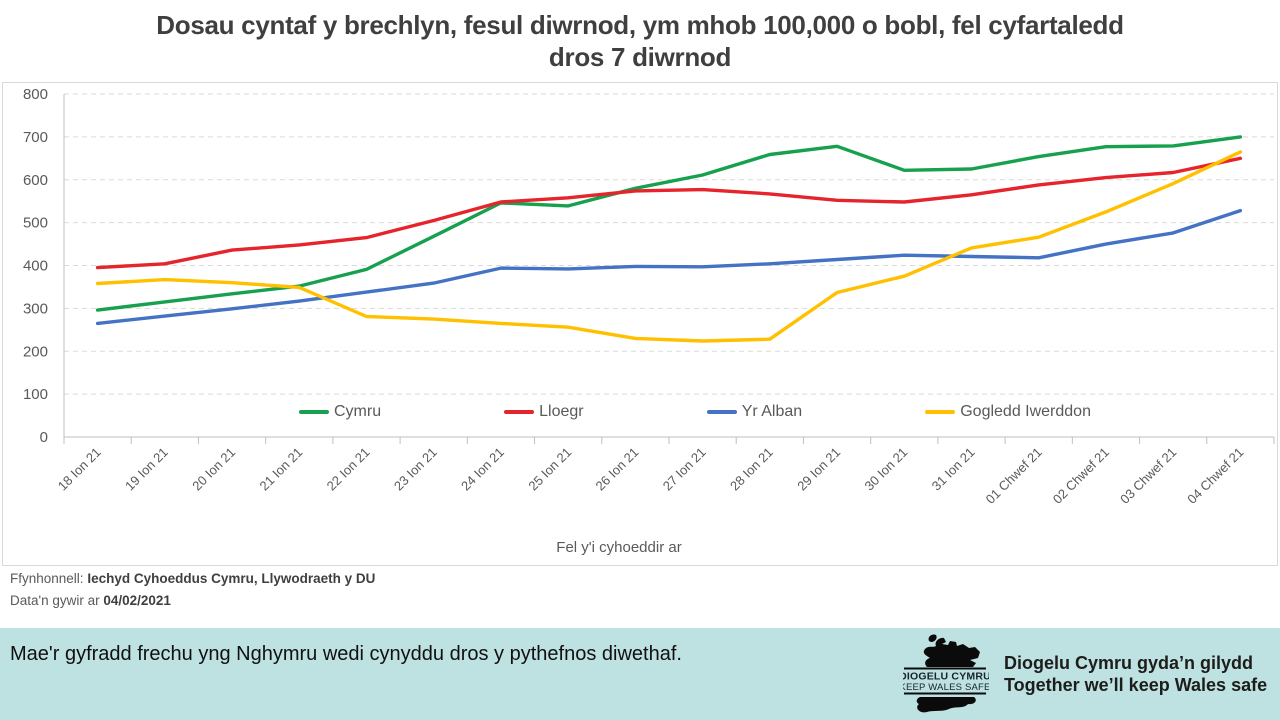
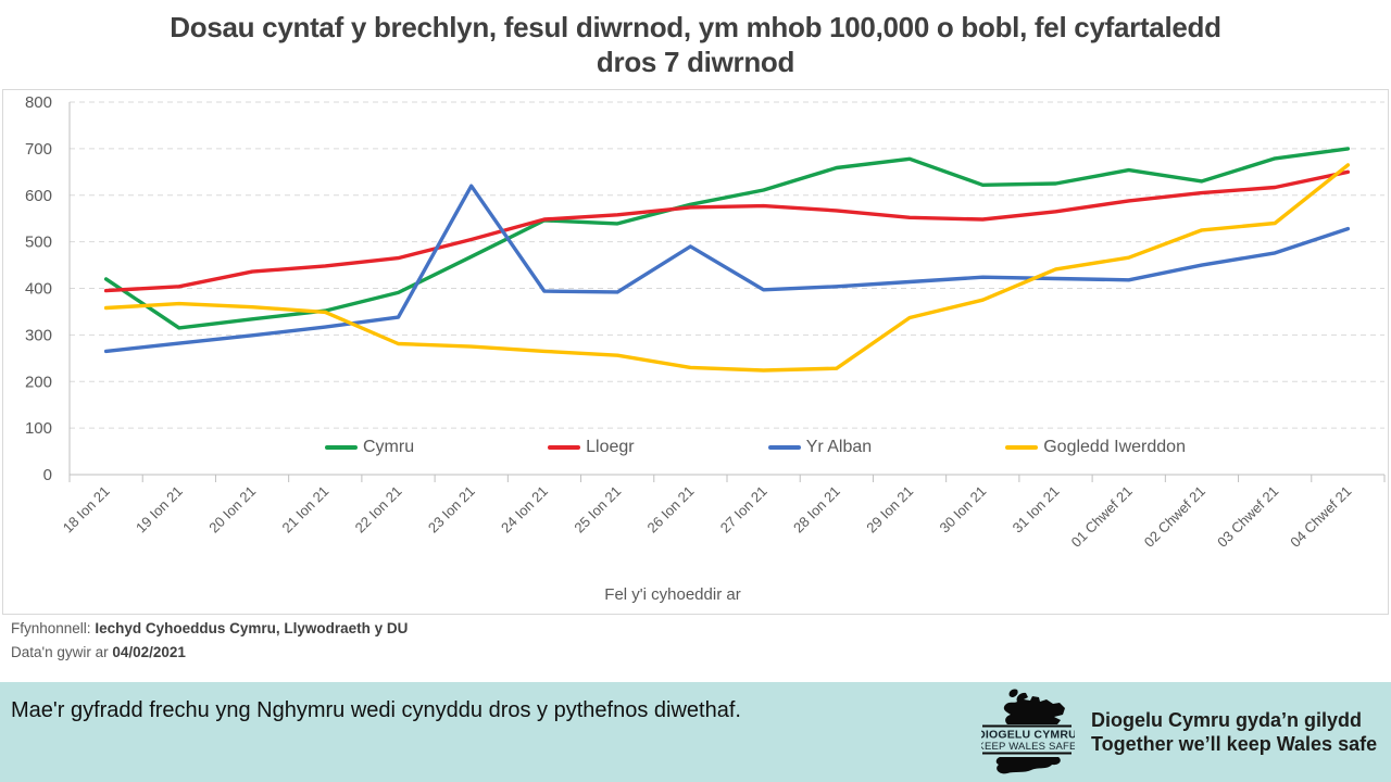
Cymru/18 Ion 21: 300 -> 420
Yr Alban/23 Ion 21: 360 -> 620
Yr Alban/26 Ion 21: 400 -> 490
Cymru/02 Chwef 21: 680 -> 630
Gogledd Iwerddon/03 Chwef 21: 590 -> 540
